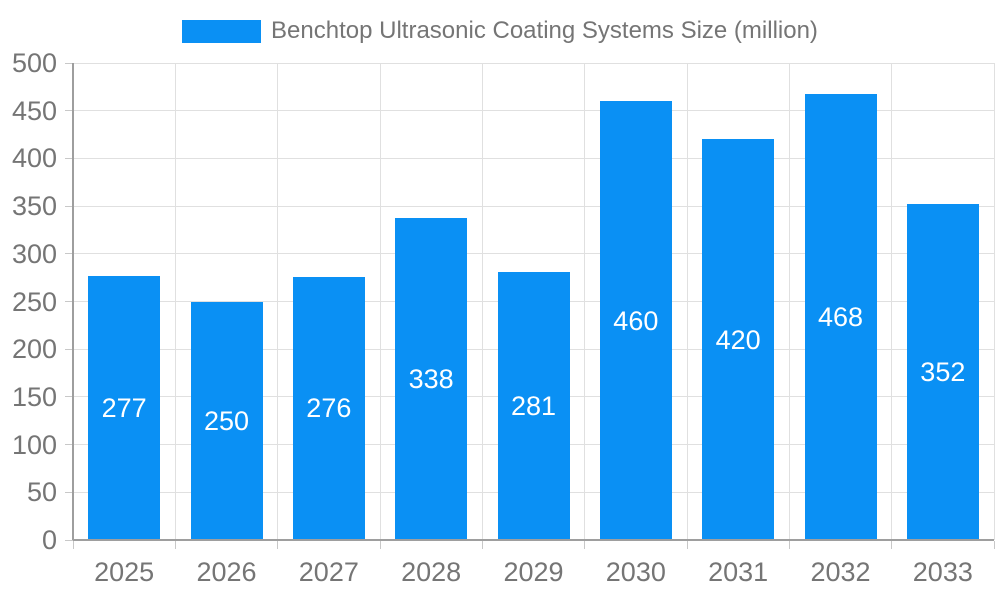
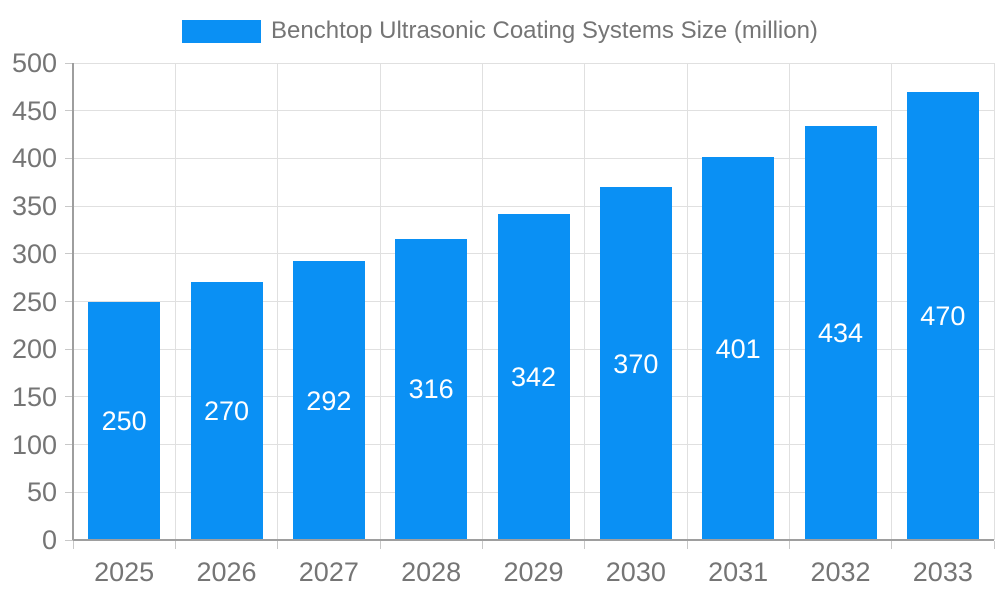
2025: 277 -> 250
2026: 250 -> 270
2027: 276 -> 292
2028: 338 -> 316
2029: 281 -> 342
2030: 460 -> 370
2031: 420 -> 401
2032: 468 -> 434
2033: 352 -> 470
